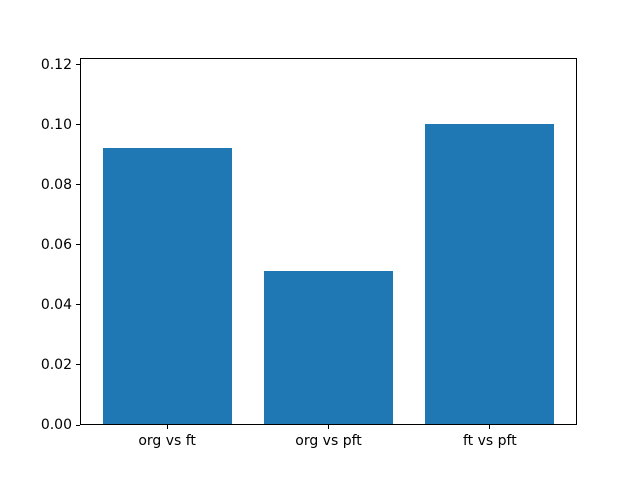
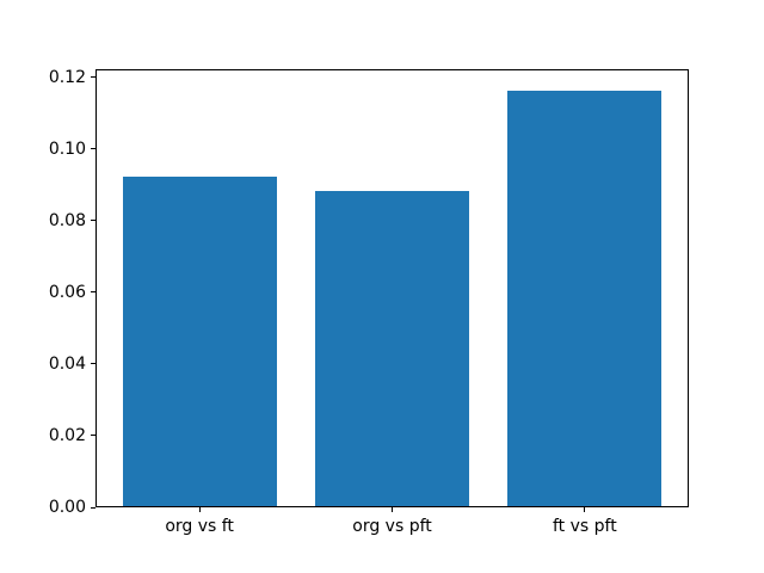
org vs pft: 0.051 -> 0.088
ft vs pft: 0.100 -> 0.116
